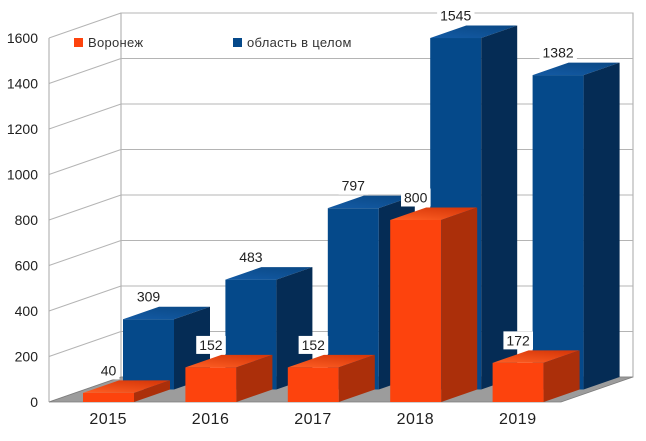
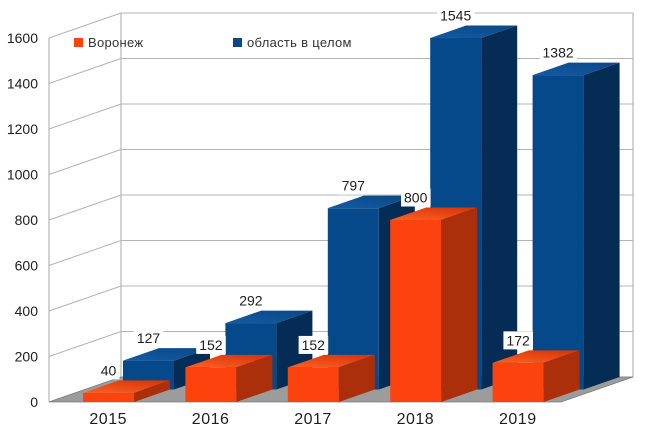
область в целом/2015: 309 -> 127
область в целом/2016: 483 -> 292
